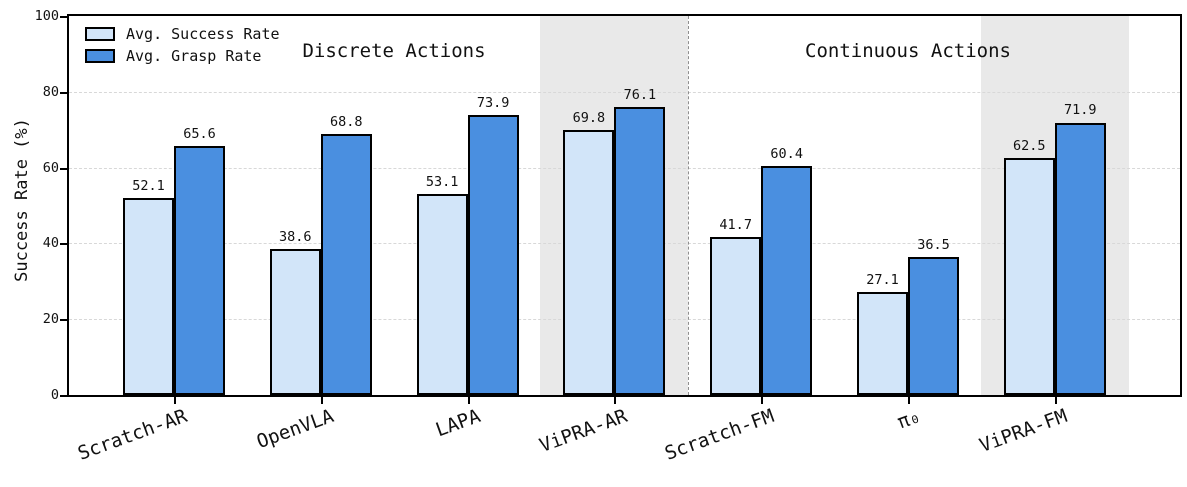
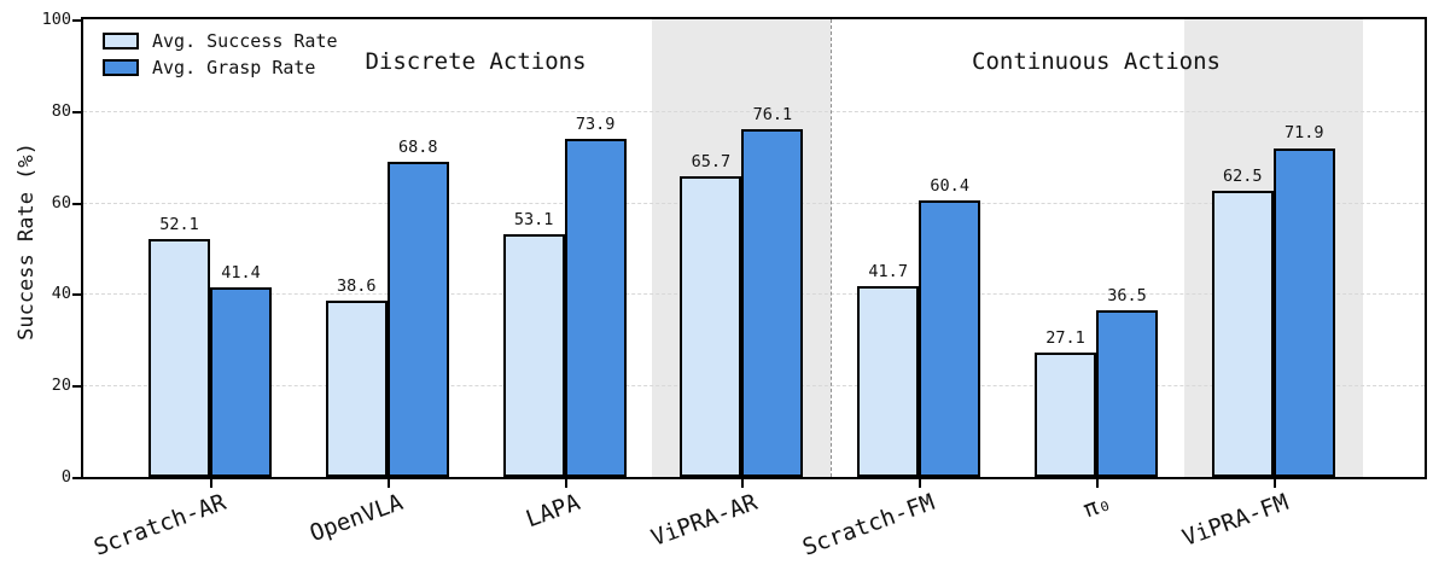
Avg. Grasp Rate/Scratch-AR: 65.6 -> 41.4
Avg. Success Rate/ViPRA-AR: 69.8 -> 65.7
